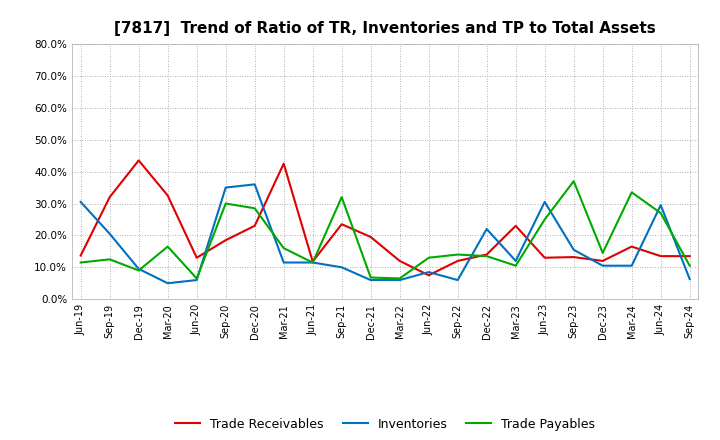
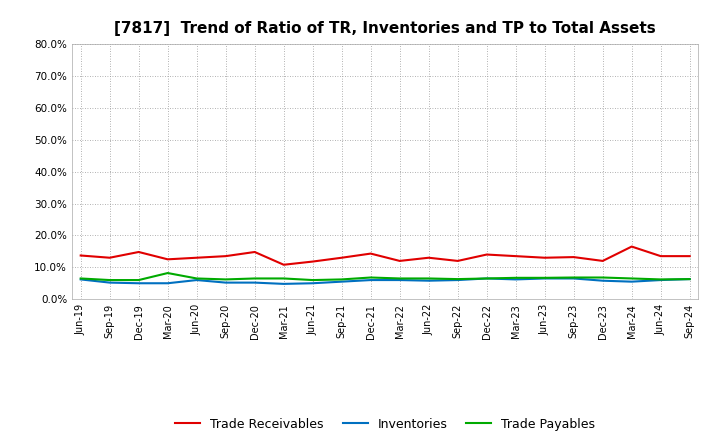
Inventories/Jun-19: 30.5% -> 6.2%
Trade Payables/Jun-19: 11.5% -> 6.5%
Trade Receivables/Sep-19: 32.0% -> 13.0%
Inventories/Sep-19: 20.5% -> 5.2%
Trade Payables/Sep-19: 12.5% -> 6.0%
Trade Receivables/Dec-19: 43.5% -> 14.8%
Inventories/Dec-19: 9.5% -> 5.0%
Trade Payables/Dec-19: 9.0% -> 6.0%
Trade Receivables/Mar-20: 32.5% -> 12.5%
Trade Payables/Mar-20: 16.5% -> 8.2%
Trade Receivables/Sep-20: 18.5% -> 13.5%
Inventories/Sep-20: 35.0% -> 5.2%
Trade Payables/Sep-20: 30.0% -> 6.2%
Trade Receivables/Dec-20: 23.0% -> 14.8%
Inventories/Dec-20: 36.0% -> 5.2%
Trade Payables/Dec-20: 28.5% -> 6.5%
Trade Receivables/Mar-21: 42.5% -> 10.8%
Inventories/Mar-21: 11.5% -> 4.8%
Trade Payables/Mar-21: 16.0% -> 6.5%
Inventories/Jun-21: 11.5% -> 5.0%
Trade Payables/Jun-21: 11.5% -> 6.0%
Trade Receivables/Sep-21: 23.5% -> 13.0%
Inventories/Sep-21: 10.0% -> 5.5%
Trade Payables/Sep-21: 32.0% -> 6.2%
Trade Receivables/Dec-21: 19.5% -> 14.3%
Trade Receivables/Jun-22: 7.5% -> 13.0%
Inventories/Jun-22: 8.5% -> 5.8%
Trade Payables/Jun-22: 13.0% -> 6.5%
Trade Payables/Sep-22: 14.0% -> 6.3%
Inventories/Dec-22: 22.0% -> 6.5%
Trade Payables/Dec-22: 13.5% -> 6.5%
Trade Receivables/Mar-23: 23.0% -> 13.5%
Inventories/Mar-23: 12.0% -> 6.2%
Trade Payables/Mar-23: 10.5% -> 6.7%
Inventories/Jun-23: 30.5% -> 6.5%
Trade Payables/Jun-23: 25.0% -> 6.7%
Inventories/Sep-23: 15.5% -> 6.5%
Trade Payables/Sep-23: 37.0% -> 6.8%
Inventories/Dec-23: 10.5% -> 5.8%
Trade Payables/Dec-23: 14.5% -> 6.8%
Inventories/Mar-24: 10.5% -> 5.5%
Trade Payables/Mar-24: 33.5% -> 6.5%
Inventories/Jun-24: 29.5% -> 6.0%
Trade Payables/Jun-24: 27.0% -> 6.2%
Trade Payables/Sep-24: 10.5% -> 6.3%
